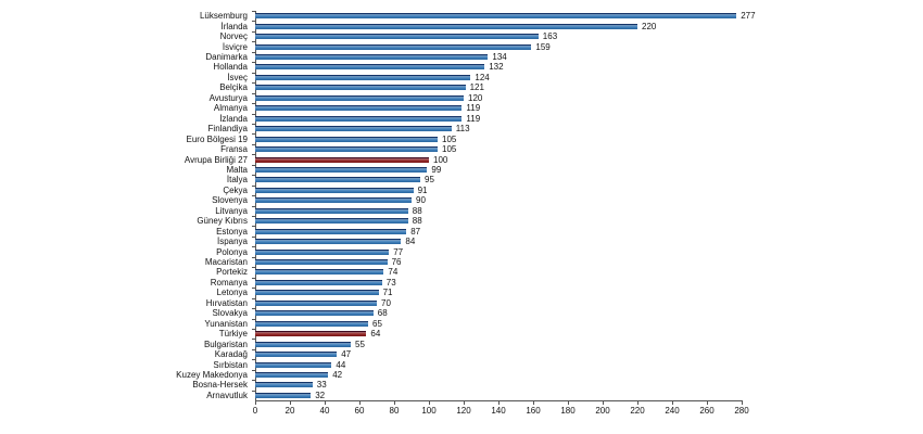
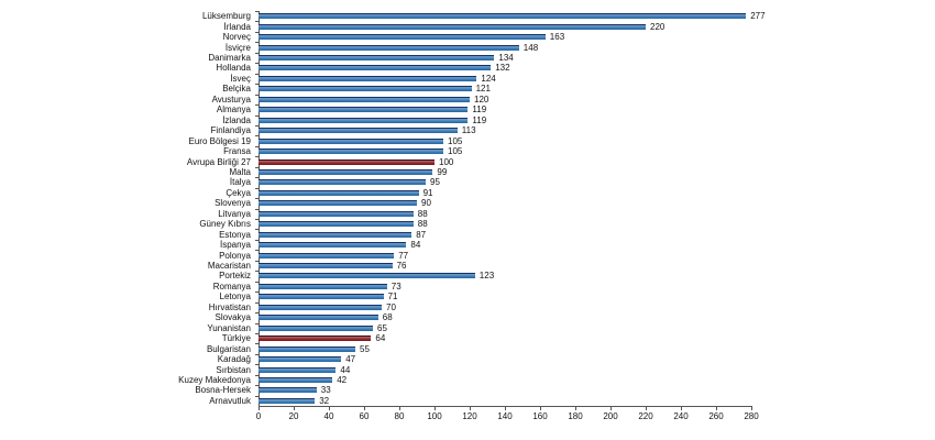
İsviçre: 159 -> 148
Portekiz: 74 -> 123
